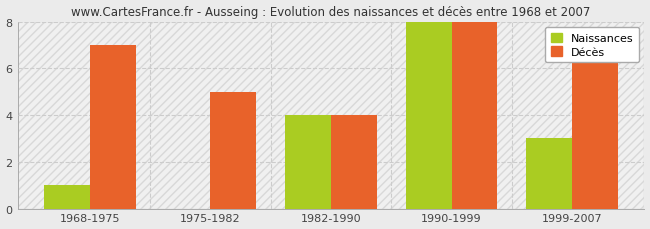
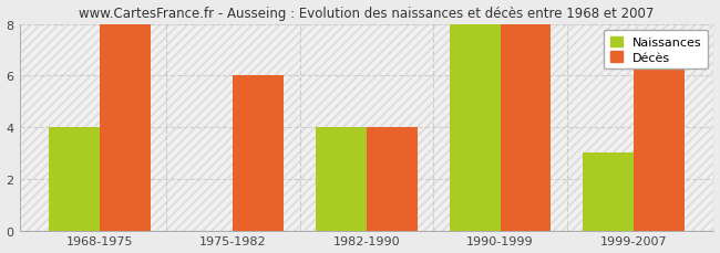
Naissances/1968-1975: 1 -> 4
Décès/1968-1975: 7.0 -> 8.0
Décès/1975-1982: 5.0 -> 6.0
